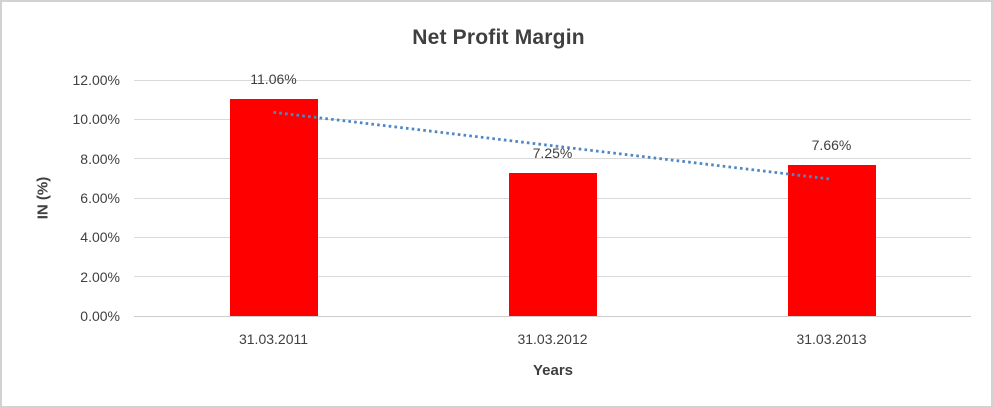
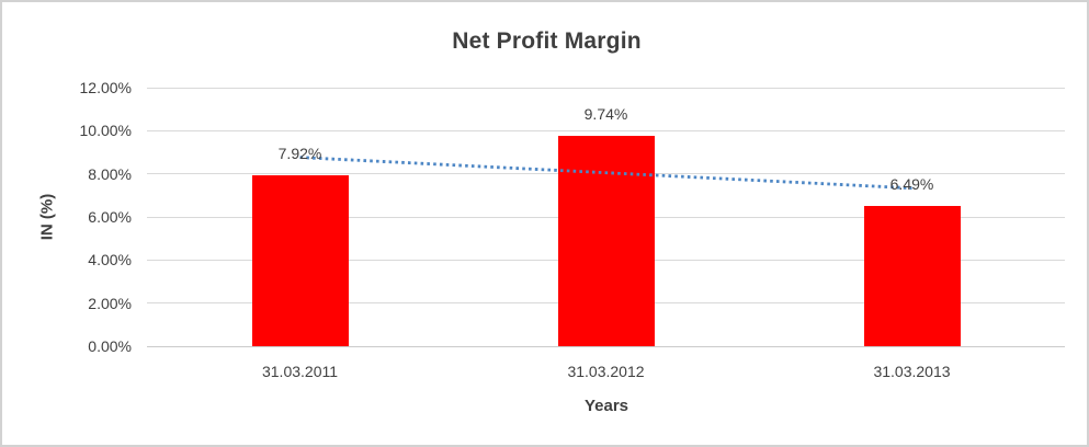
31.03.2011: 11.06% -> 7.92%
31.03.2012: 7.25% -> 9.74%
31.03.2013: 7.66% -> 6.49%
